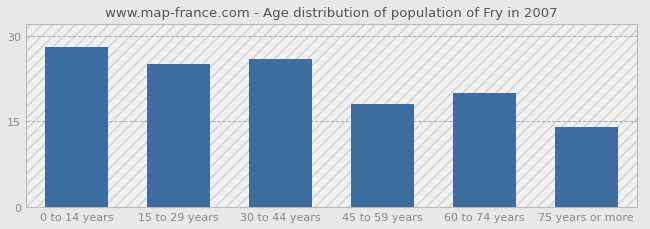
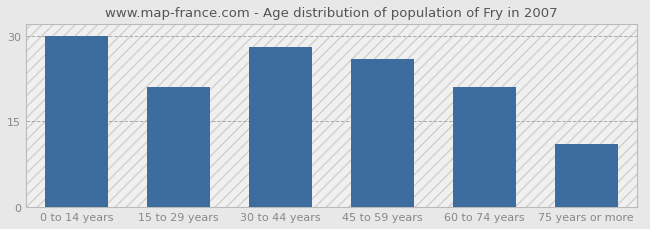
0 to 14 years: 28 -> 30
15 to 29 years: 25 -> 21
30 to 44 years: 26 -> 28
45 to 59 years: 18 -> 26
60 to 74 years: 20 -> 21
75 years or more: 14 -> 11
